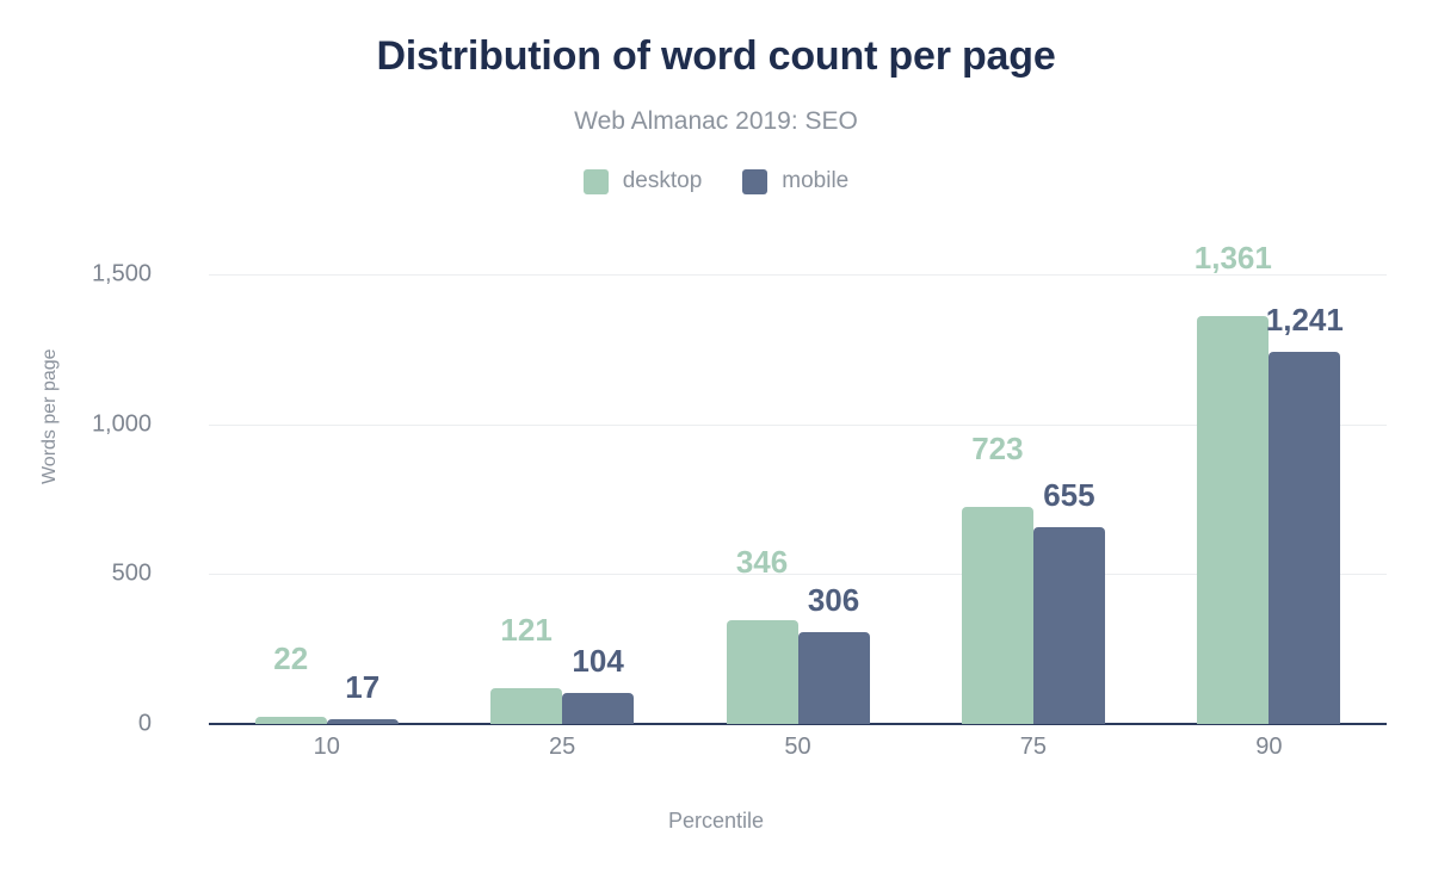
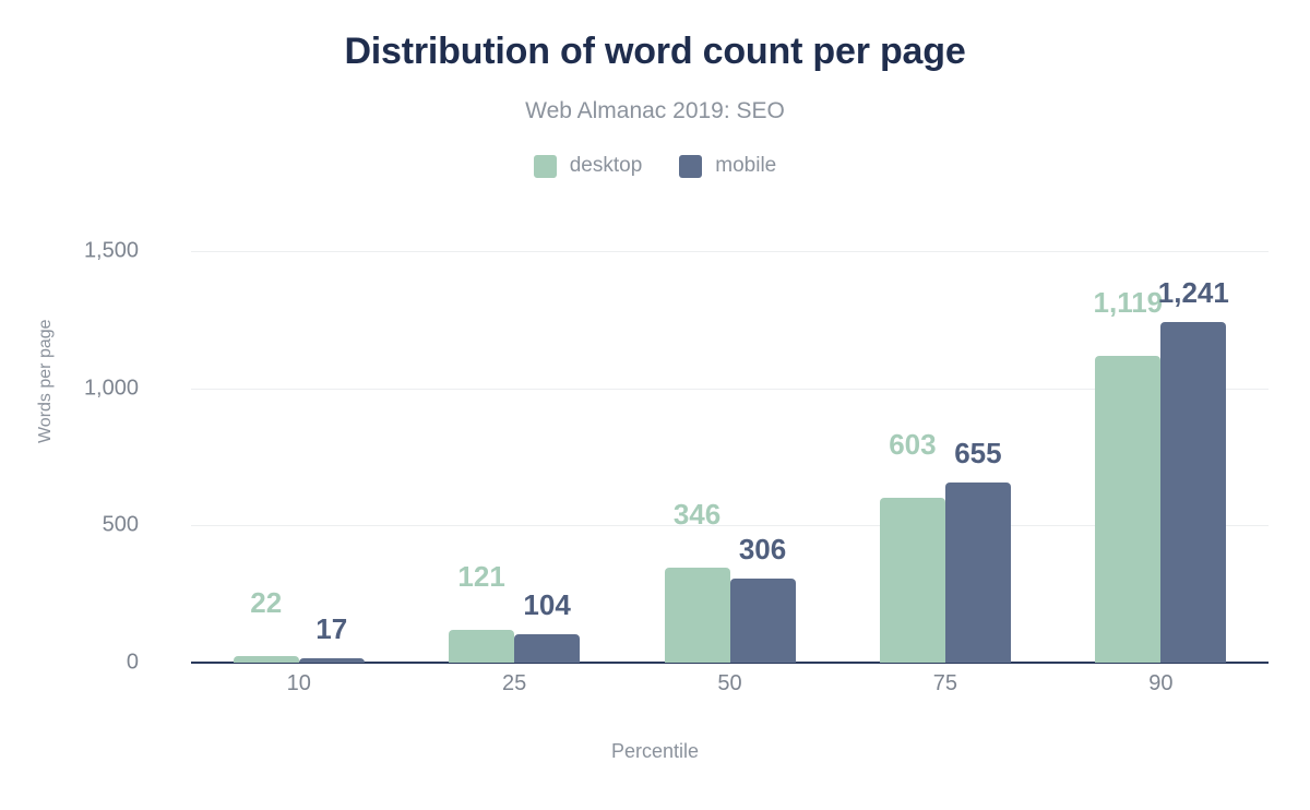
desktop/75: 723 -> 603
desktop/90: 1,361 -> 1,119
